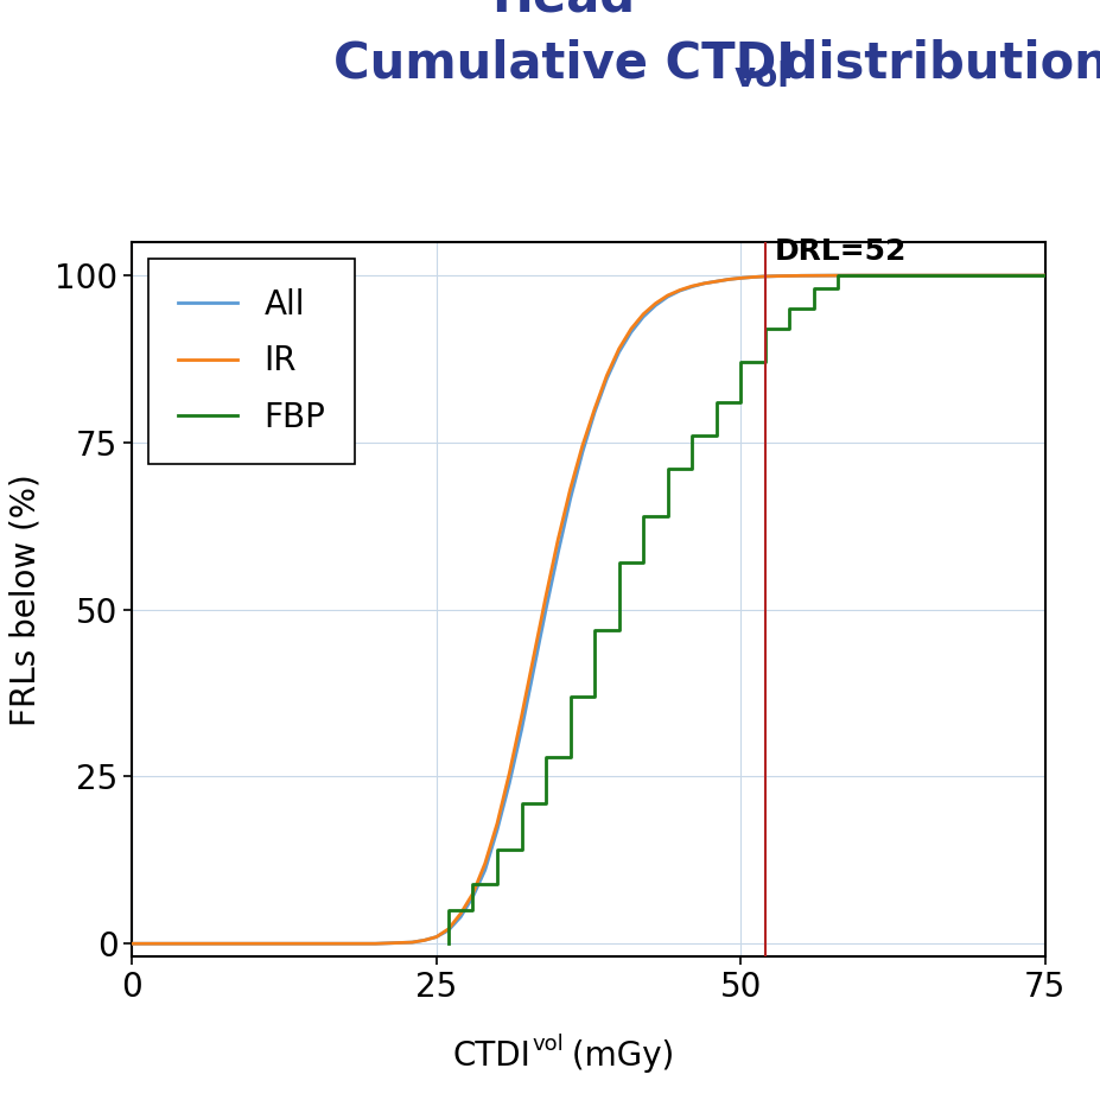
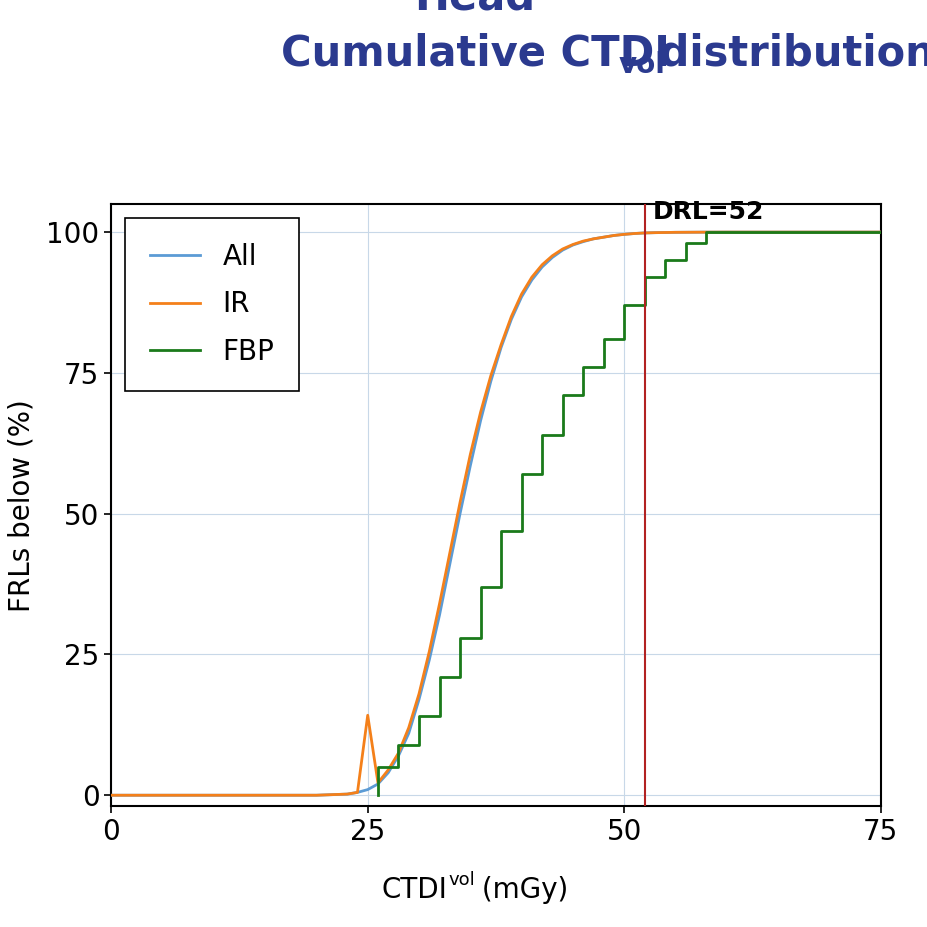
IR/25: 1.0 -> 14.2
